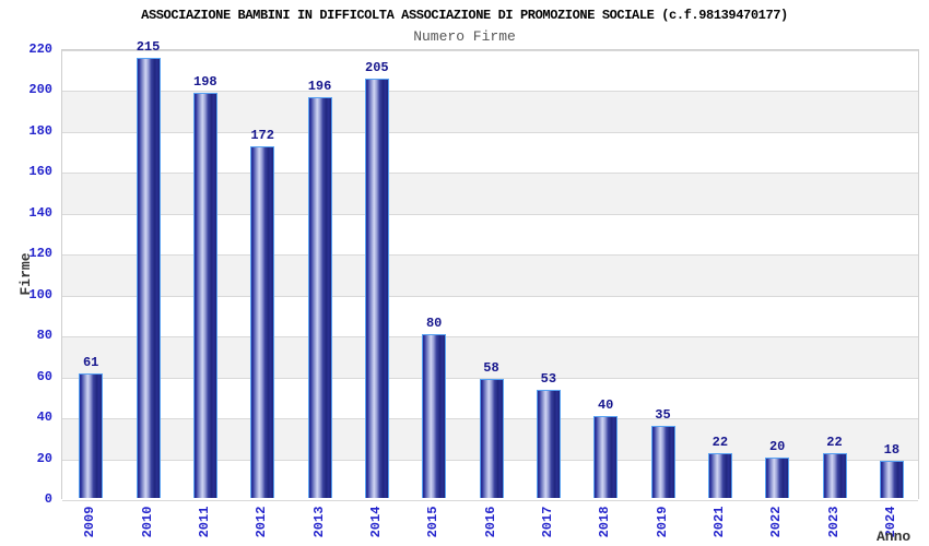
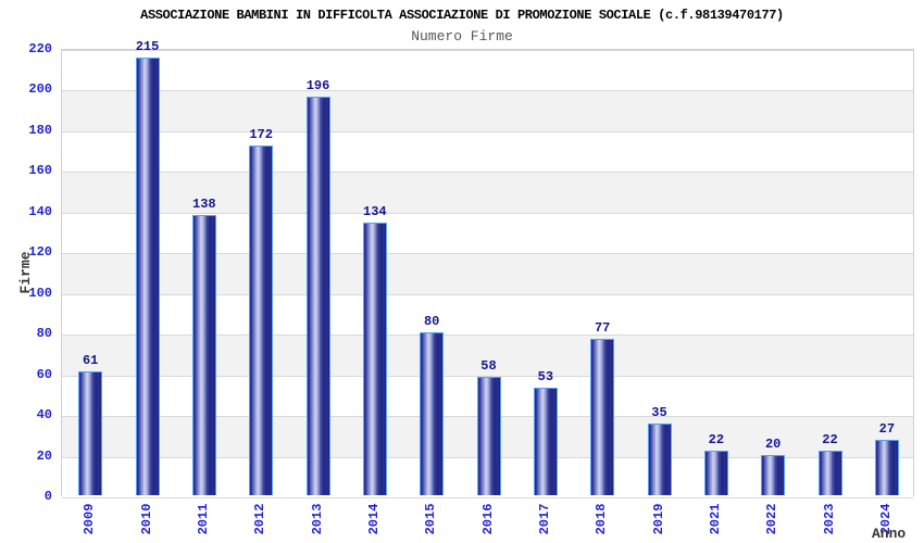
2011: 198 -> 138
2014: 205 -> 134
2018: 40 -> 77
2024: 18 -> 27
